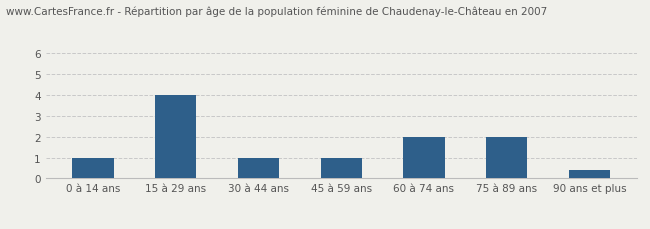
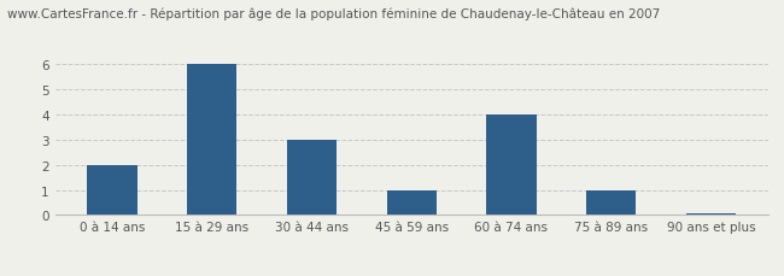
0 à 14 ans: 1.00 -> 2.00
15 à 29 ans: 4.00 -> 6.00
30 à 44 ans: 1.00 -> 3.00
60 à 74 ans: 2.00 -> 4.00
75 à 89 ans: 2.00 -> 1.00
90 ans et plus: 0.40 -> 0.05
